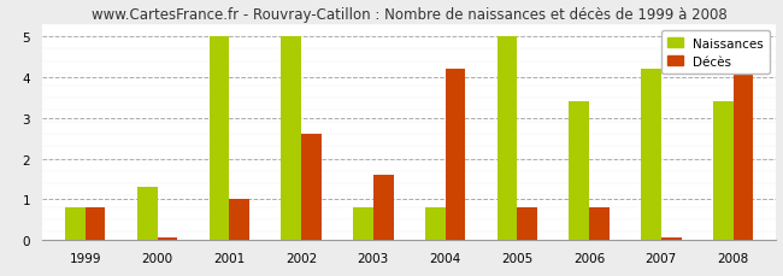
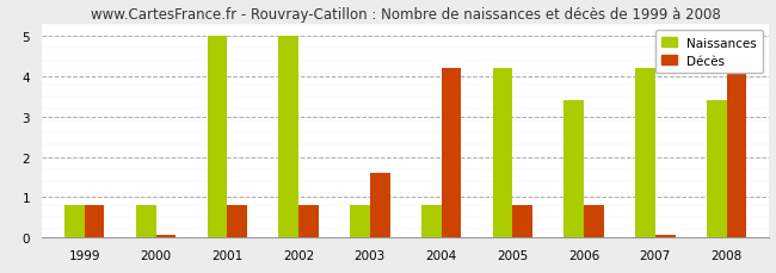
Naissances/2000: 1.3 -> 0.8
Décès/2001: 1.00 -> 0.80
Décès/2002: 2.60 -> 0.80
Naissances/2005: 5.0 -> 4.2
